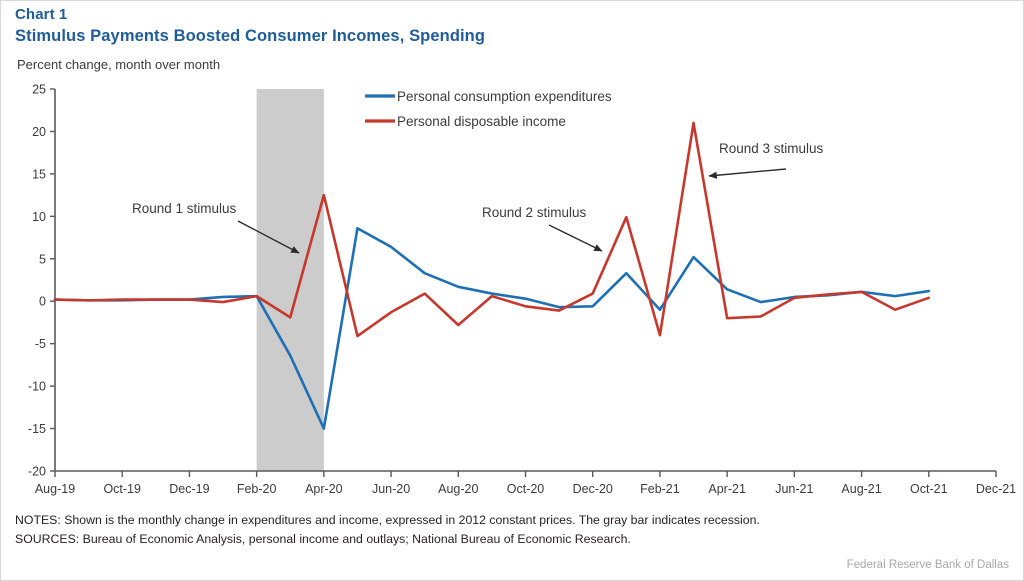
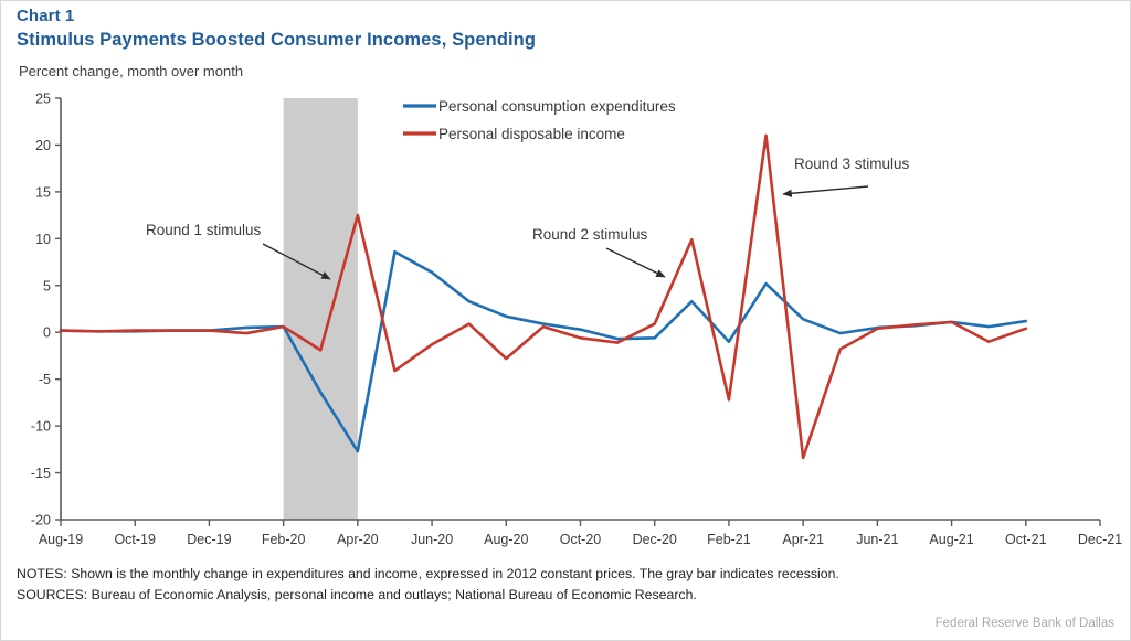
Personal consumption expenditures/Apr-20: -15 -> -13
Personal disposable income/Feb-21: -4 -> -7
Personal disposable income/Apr-21: -2 -> -13
